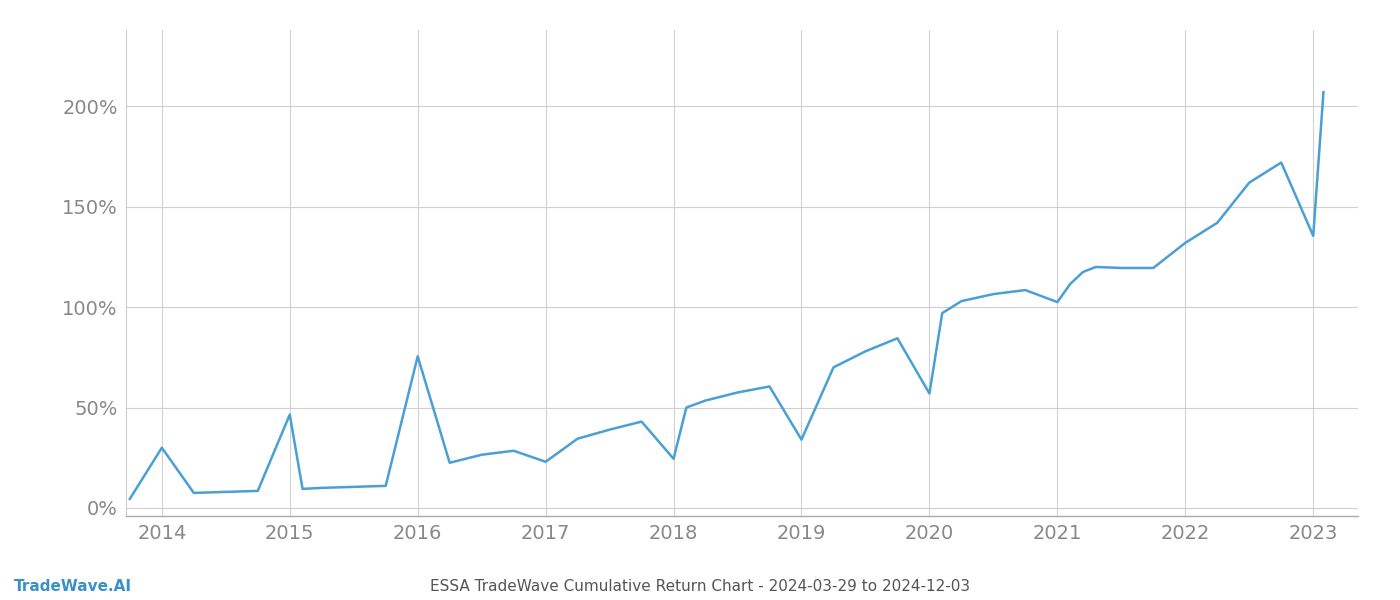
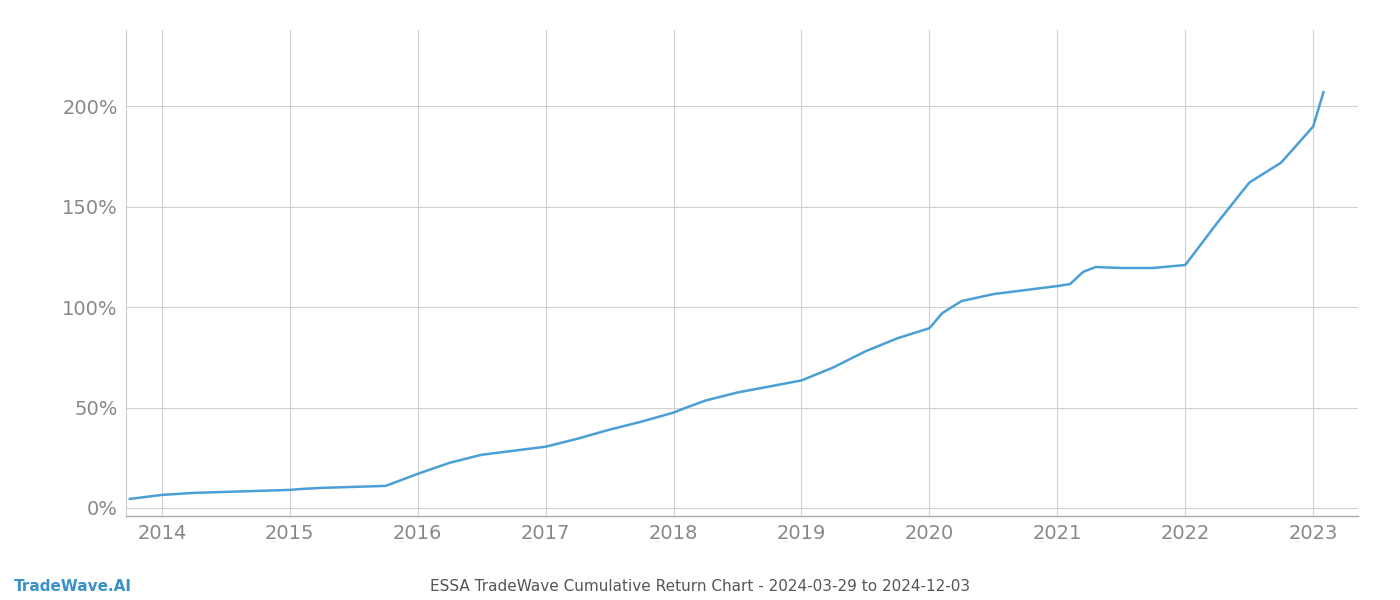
2014: 30.0% -> 6.5%
2015: 46.5% -> 9.0%
2016: 75.5% -> 17.0%
2017: 23.0% -> 30.5%
2018: 24.5% -> 47.5%
2019: 34.0% -> 63.5%
2020: 57.0% -> 89.5%
2021: 102.5% -> 110.5%
2022: 132.0% -> 121.0%
2023: 135.5% -> 190.0%
